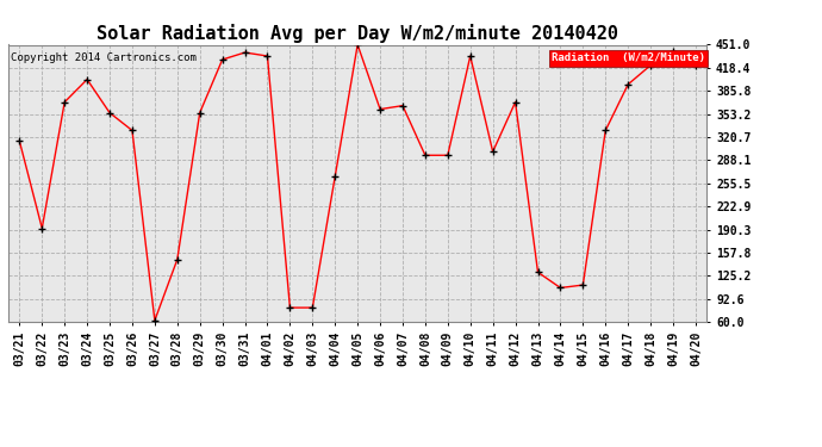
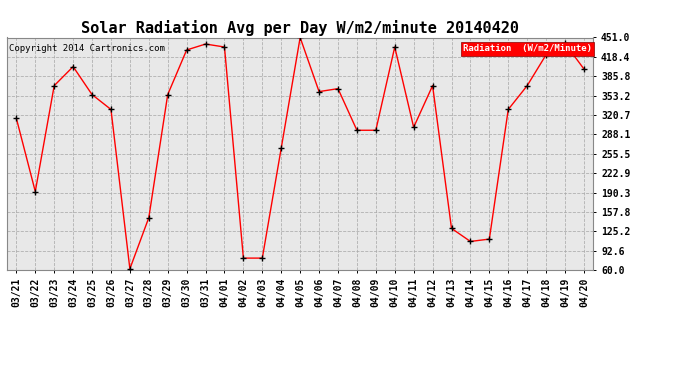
04/17: 395 -> 370
04/20: 422 -> 398
